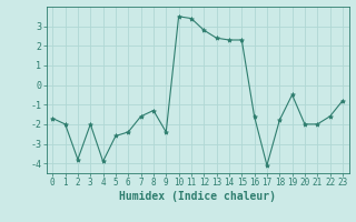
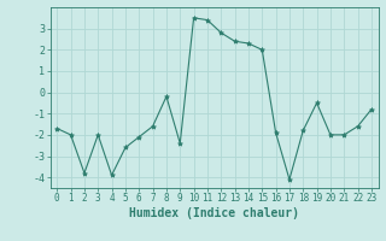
6: -2.4 -> -2.1
8: -1.3 -> -0.2
15: 2.3 -> 2.0
16: -1.6 -> -1.9
